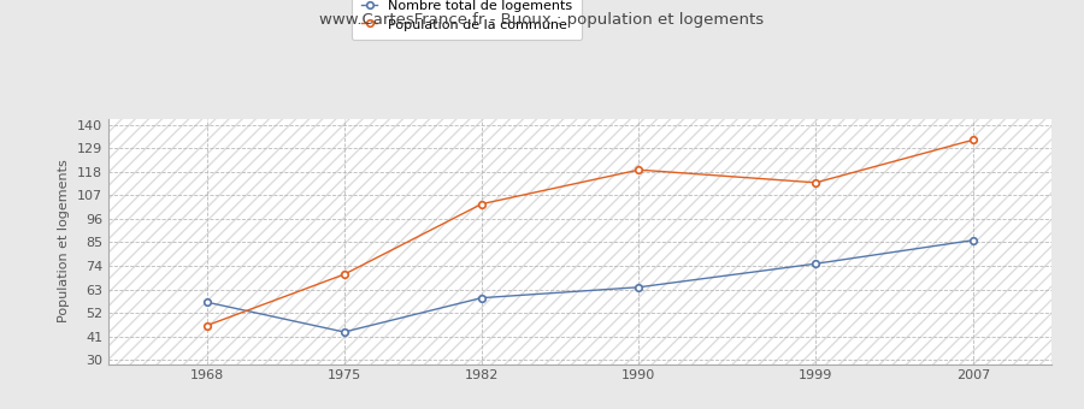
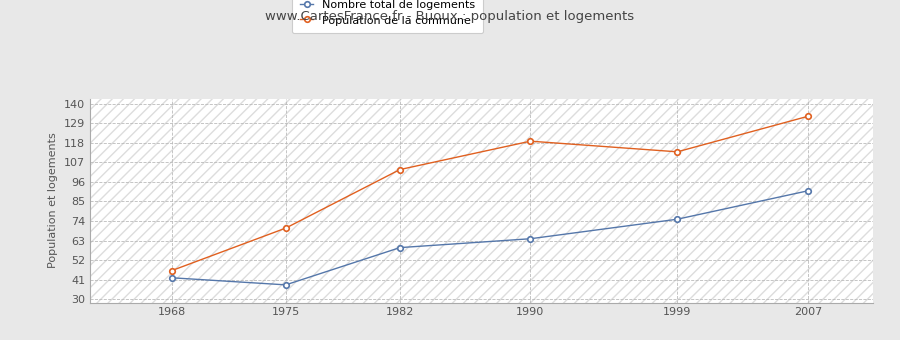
Nombre total de logements/1968: 57 -> 42
Nombre total de logements/1975: 43 -> 38
Nombre total de logements/2007: 86 -> 91
